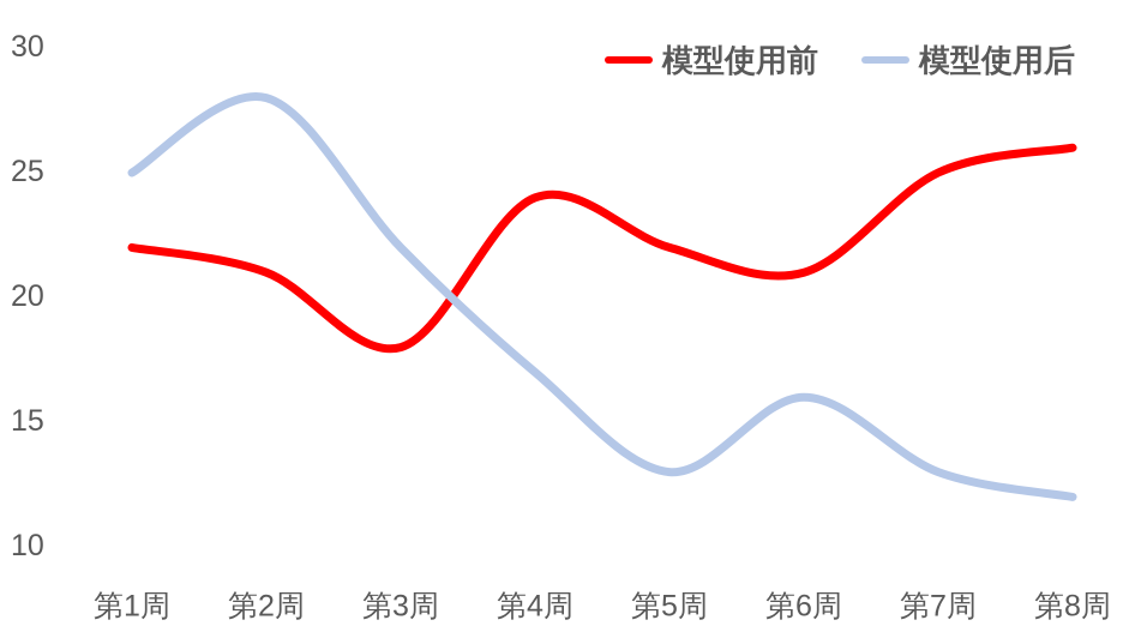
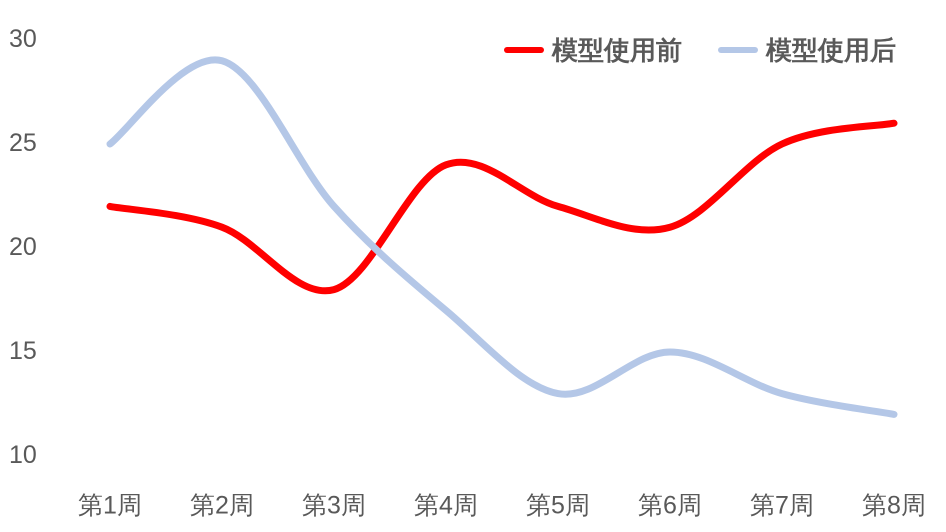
模型使用后/第2周: 28 -> 29
模型使用后/第6周: 16 -> 15
